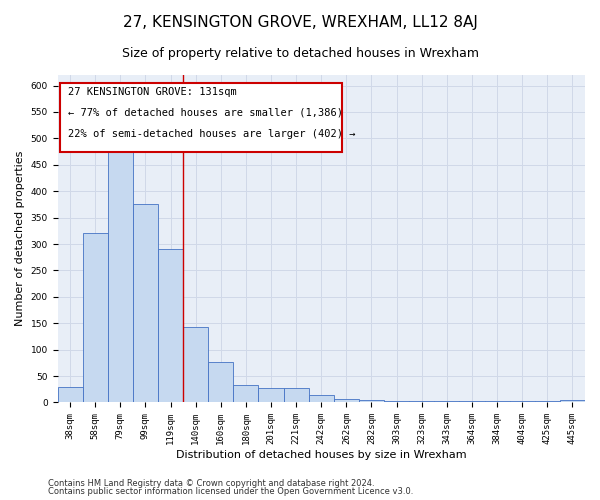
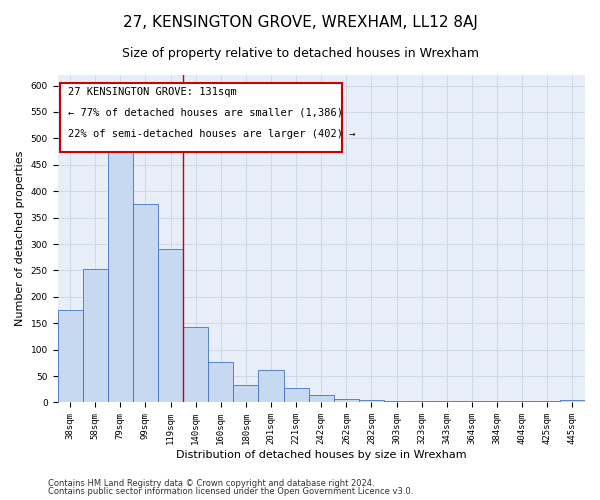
38sqm: 30 -> 176
58sqm: 320 -> 252
201sqm: 28 -> 62
